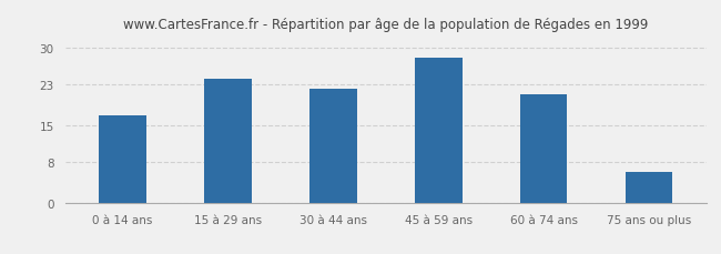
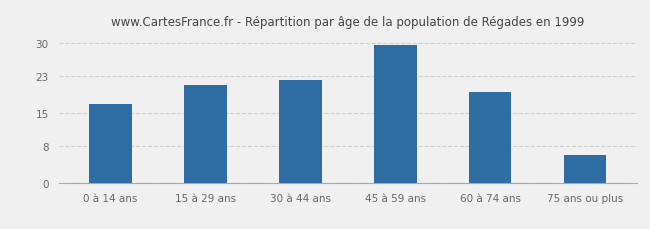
15 à 29 ans: 24.0 -> 21.0
45 à 59 ans: 28.0 -> 29.5
60 à 74 ans: 21.0 -> 19.5
